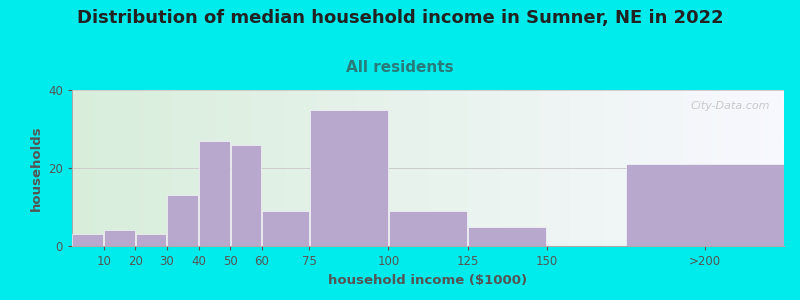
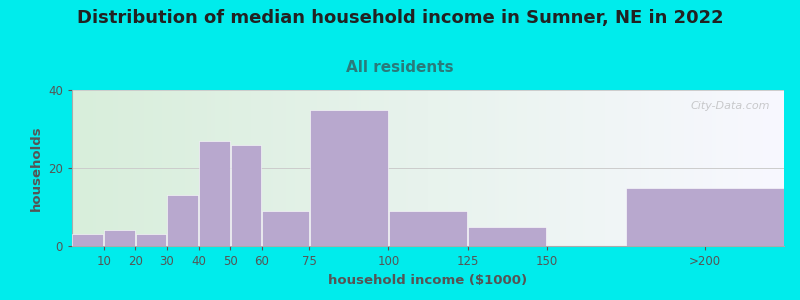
>200: 21 -> 15
